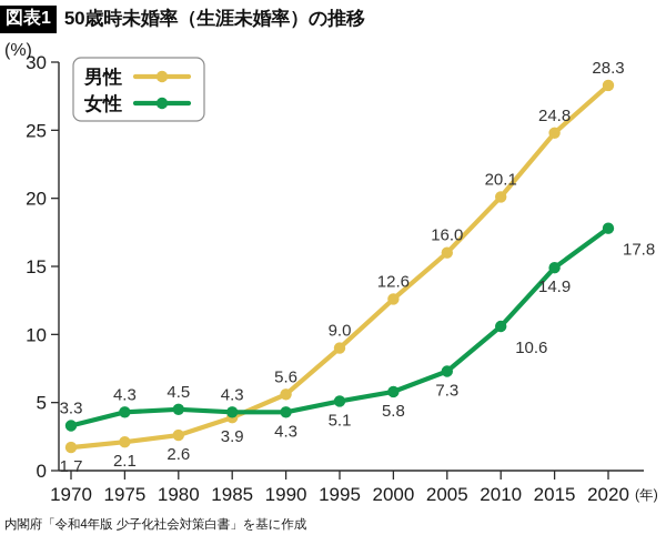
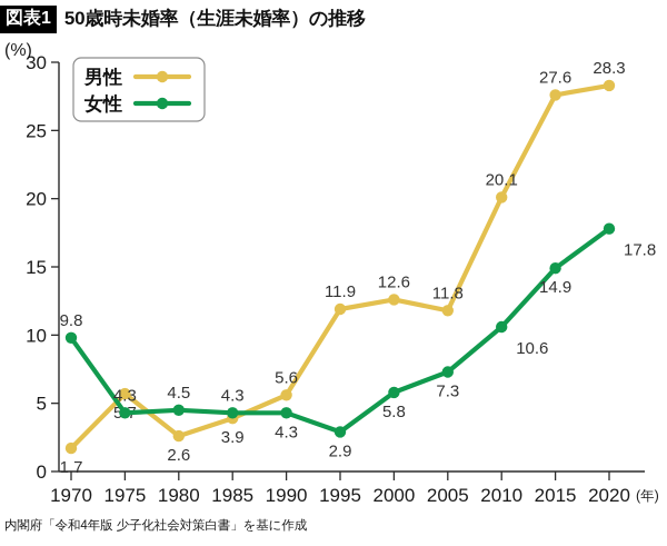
女性/1970: 3.3 -> 9.8
男性/1975: 2.1 -> 5.7
男性/1995: 9.0 -> 11.9
女性/1995: 5.1 -> 2.9
男性/2005: 16.0 -> 11.8
男性/2015: 24.8 -> 27.6
